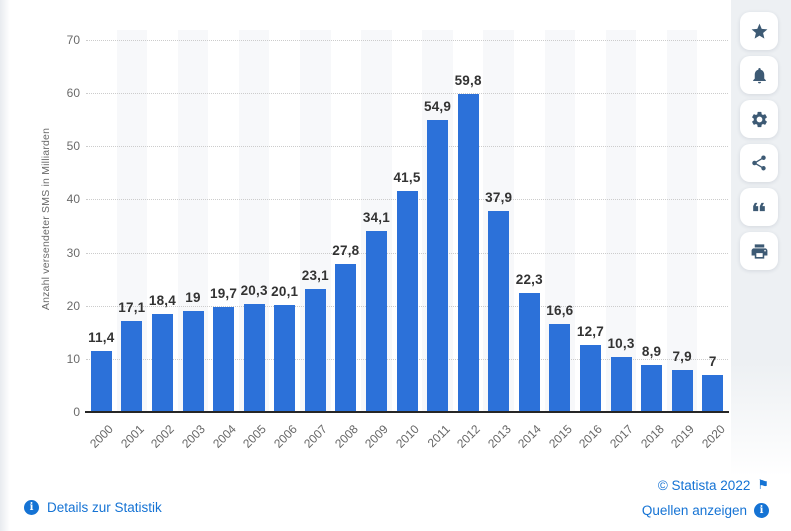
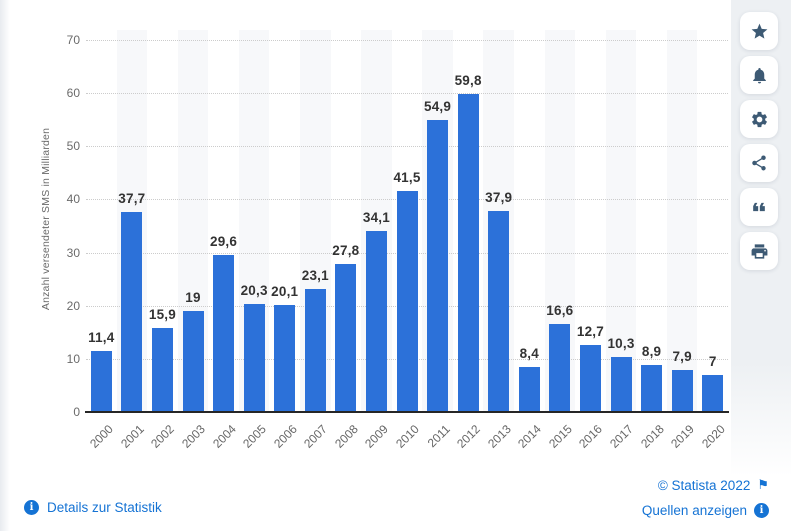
2001: 17,1 -> 37,7
2002: 18,4 -> 15,9
2004: 19,7 -> 29,6
2014: 22,3 -> 8,4
